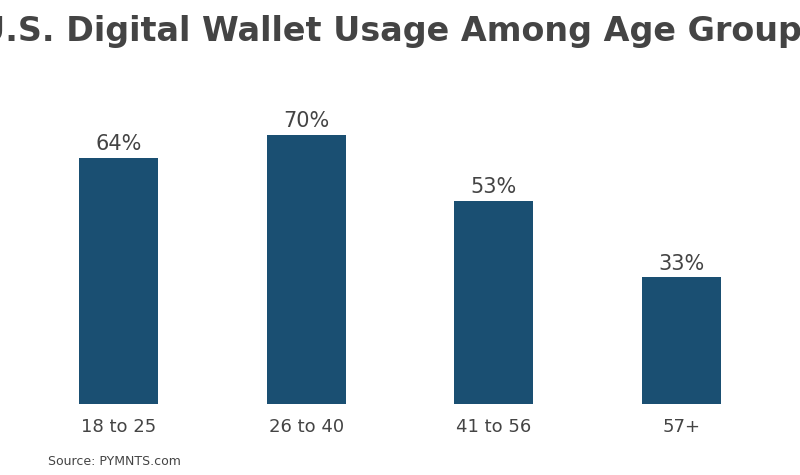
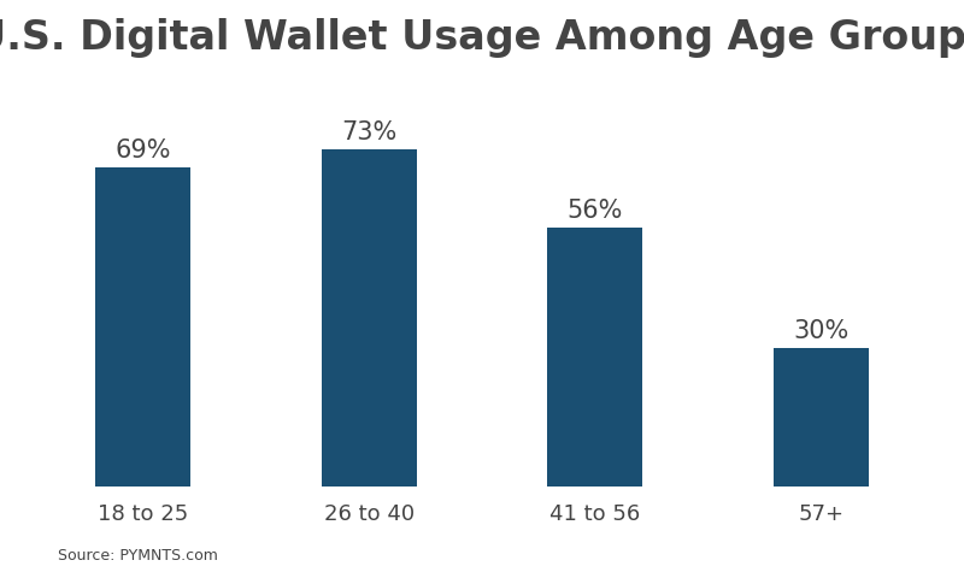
18 to 25: 64% -> 69%
26 to 40: 70% -> 73%
41 to 56: 53% -> 56%
57+: 33% -> 30%
